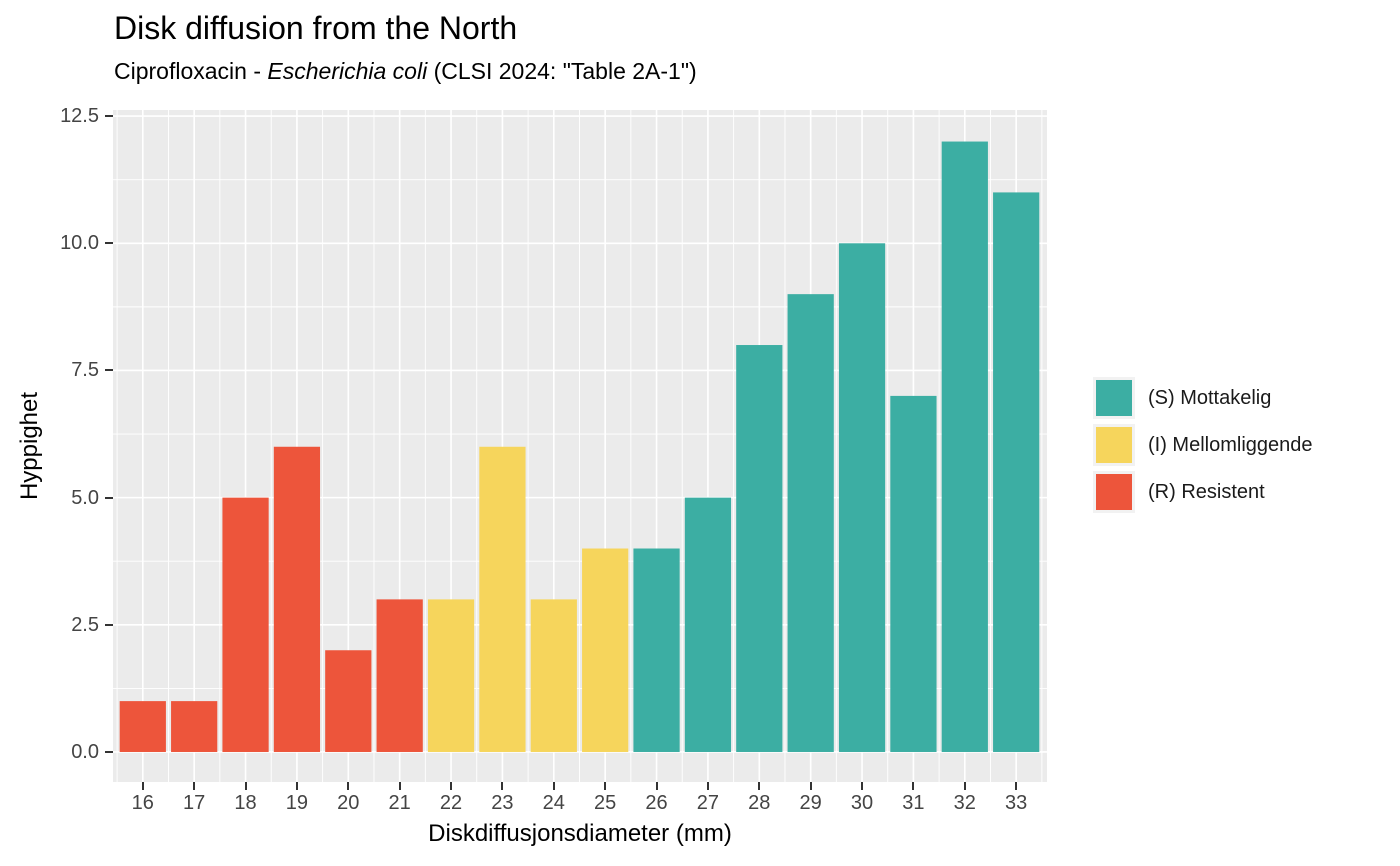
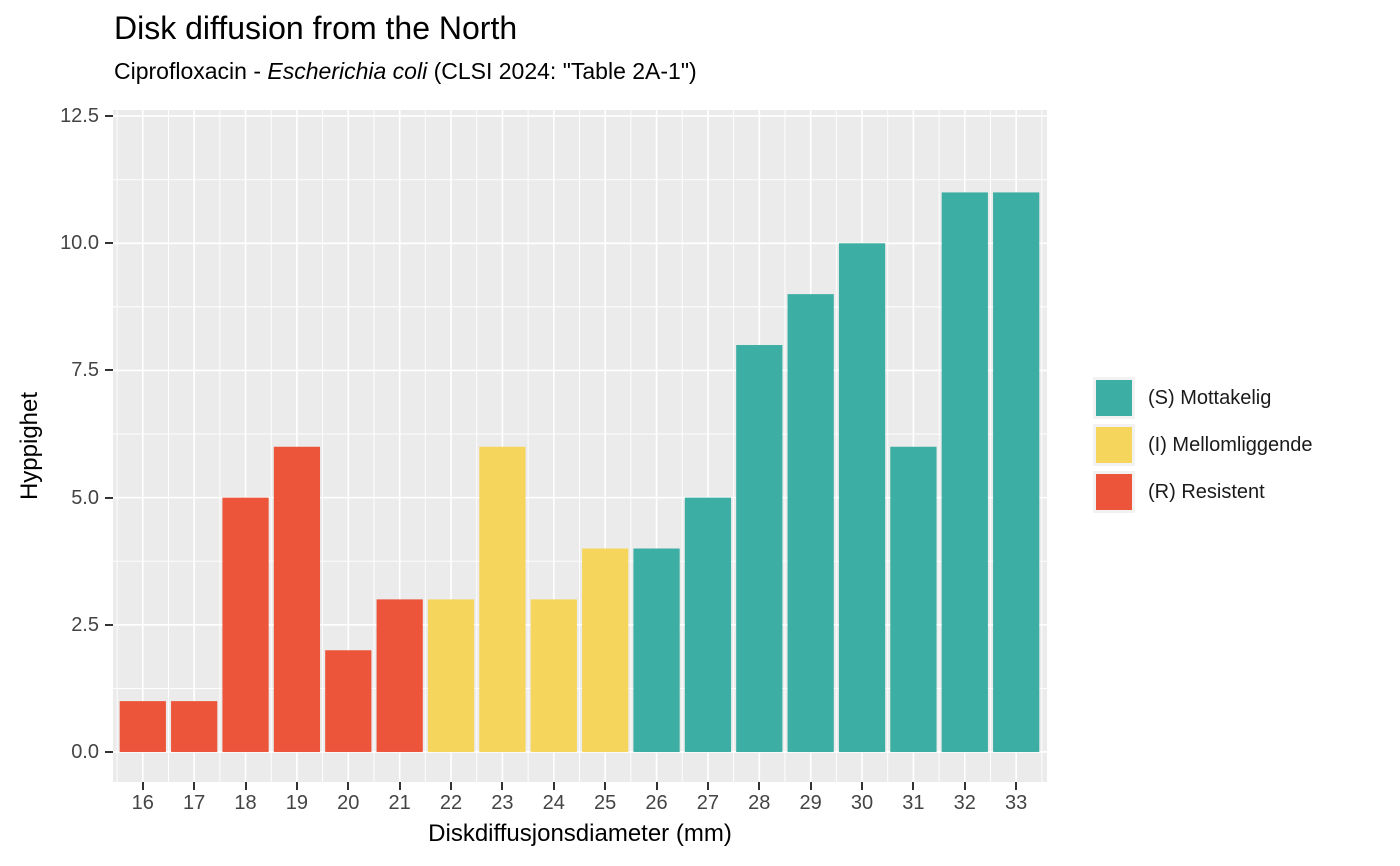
31: 7 -> 6
32: 12 -> 11
